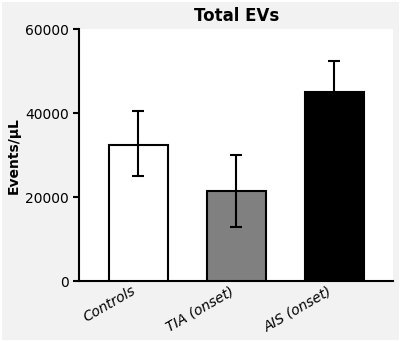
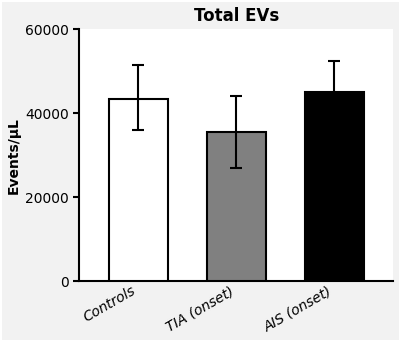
Controls: 32500 -> 43500
TIA (onset): 21500 -> 35500
